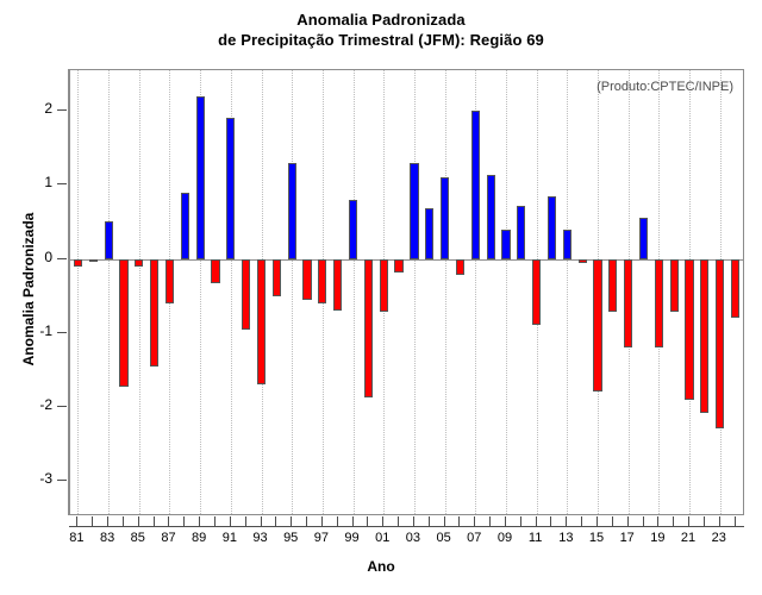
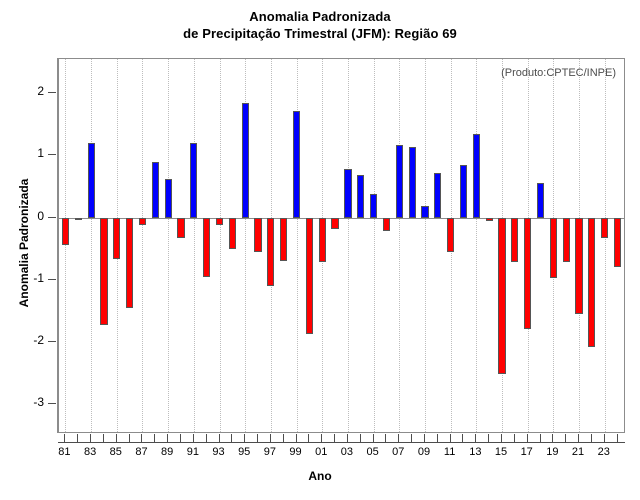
81: -0.1 -> -0.5
83: 0.5 -> 1.2
85: -0.1 -> -0.7
87: -0.6 -> -0.1
89: 2.2 -> 0.6
91: 1.9 -> 1.2
93: -1.7 -> -0.1
95: 1.3 -> 1.8
97: -0.6 -> -1.1
99: 0.8 -> 1.7
03: 1.3 -> 0.8
05: 1.1 -> 0.4
07: 2.0 -> 1.2
09: 0.4 -> 0.2
11: -0.9 -> -0.6
13: 0.4 -> 1.4
15: -1.8 -> -2.5
17: -1.2 -> -1.8
19: -1.2 -> -1.0
21: -1.9 -> -1.6
23: -2.3 -> -0.3
